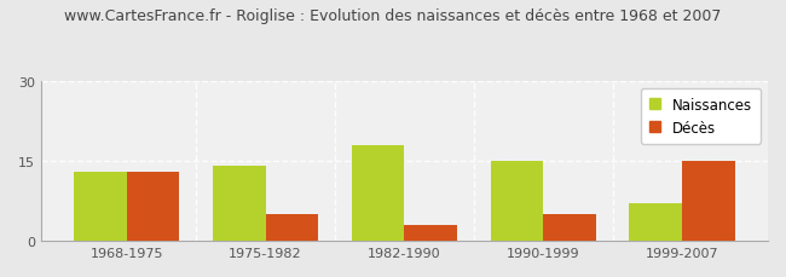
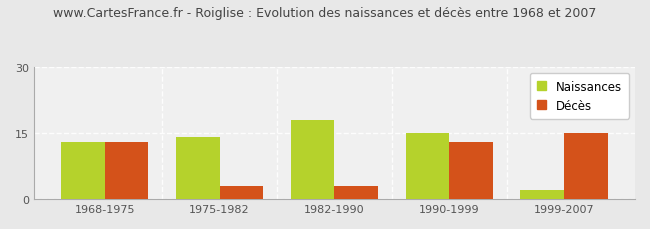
Décès/1975-1982: 5 -> 3
Décès/1990-1999: 5 -> 13
Naissances/1999-2007: 7 -> 2
